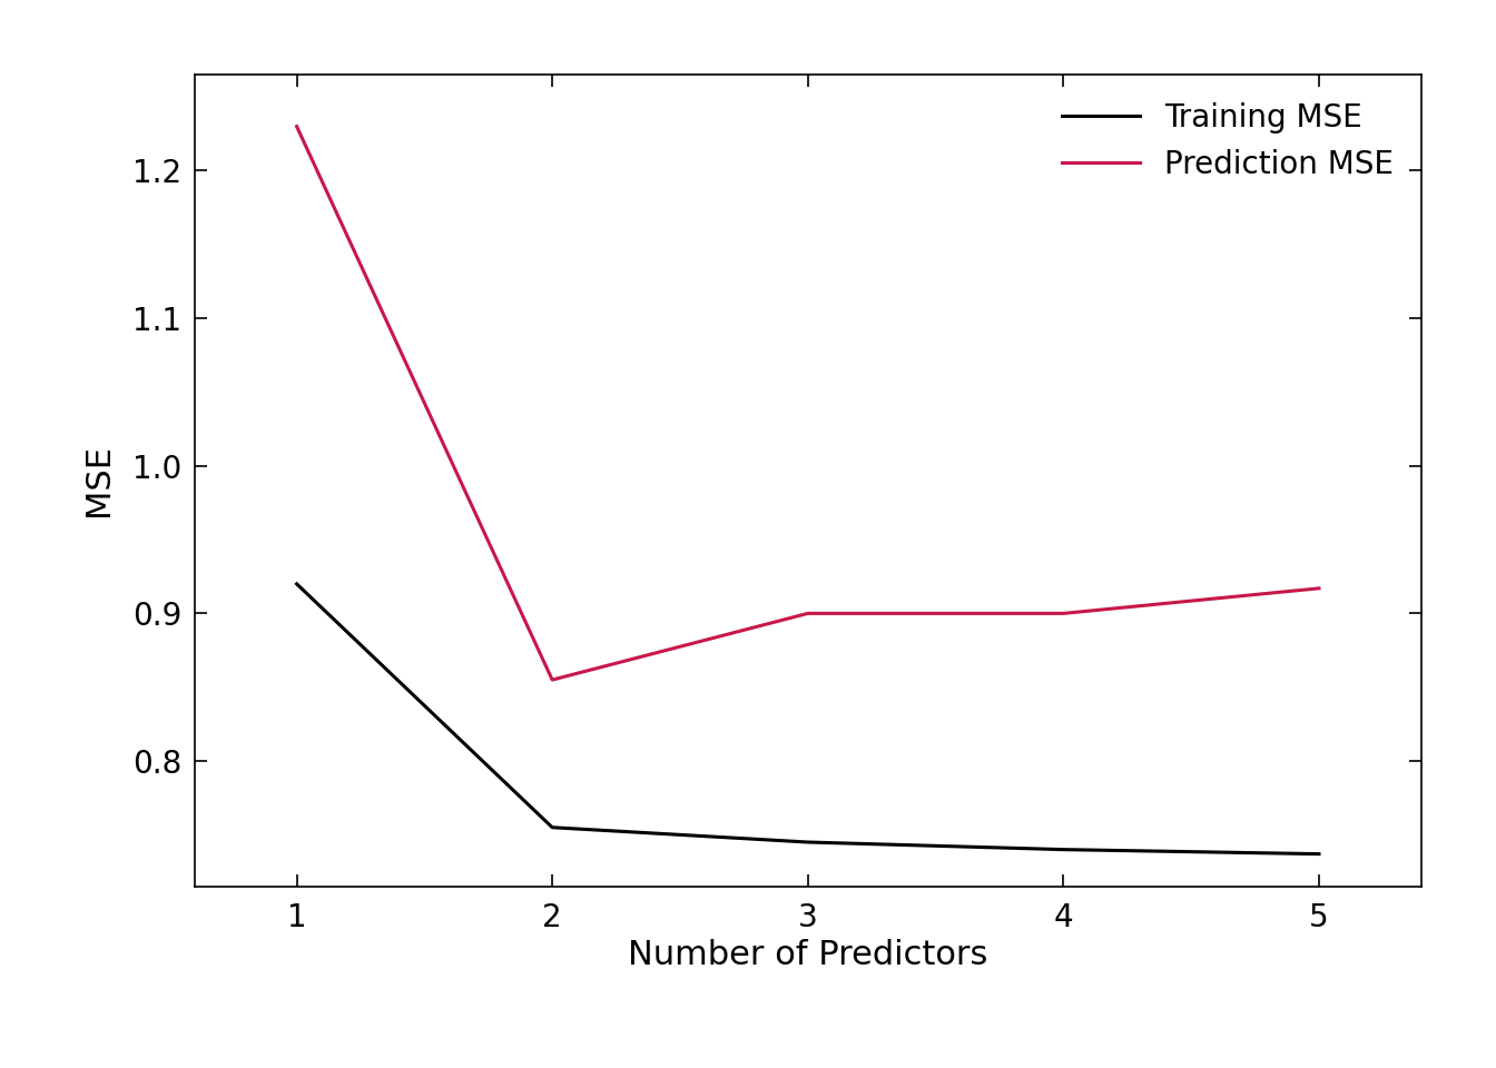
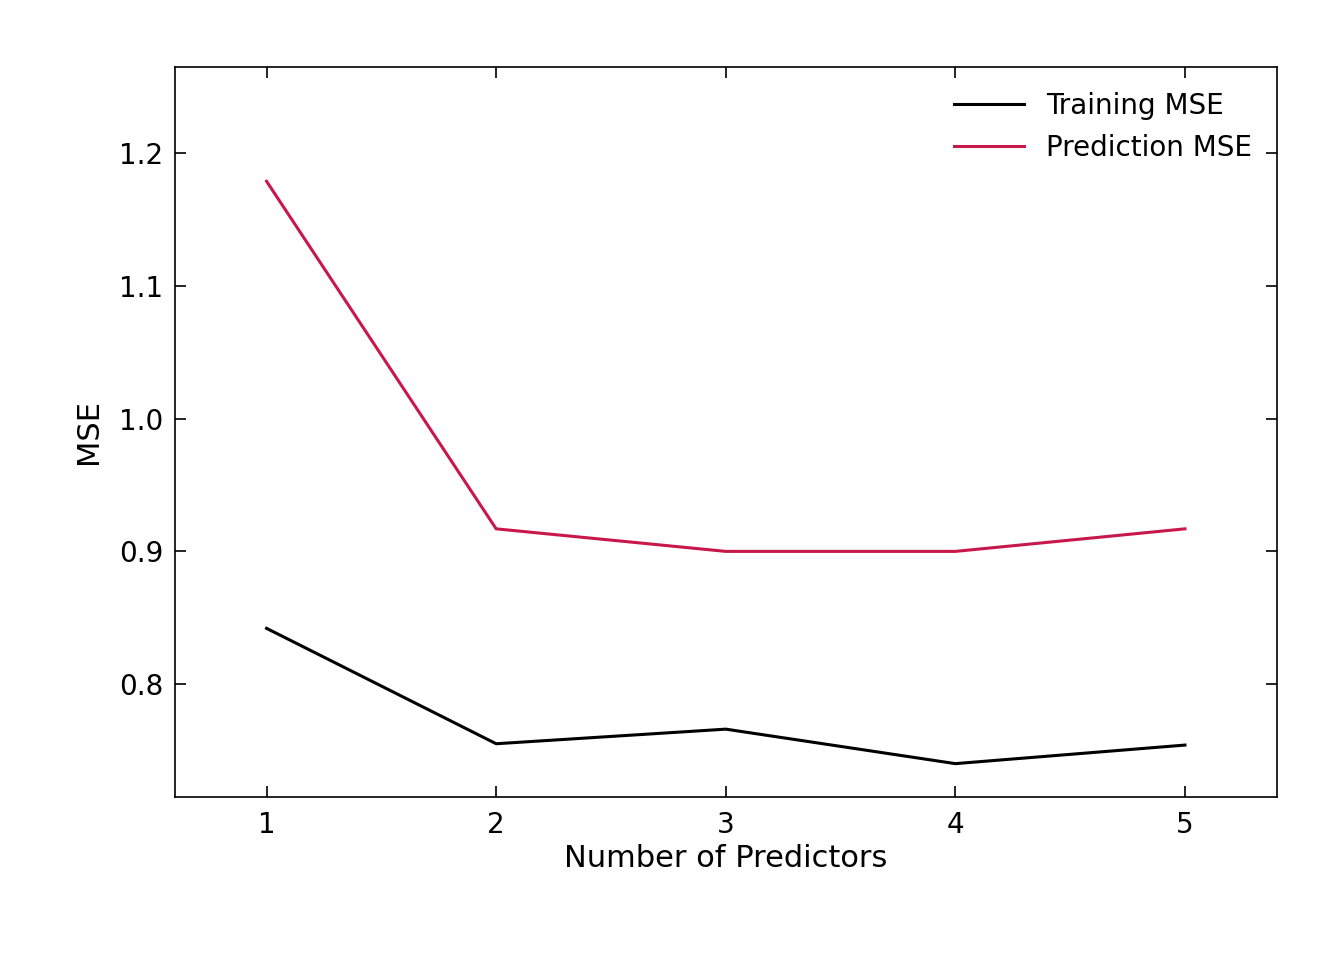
Training MSE/1: 0.920 -> 0.842
Prediction MSE/1: 1.230 -> 1.179
Prediction MSE/2: 0.855 -> 0.917
Training MSE/3: 0.745 -> 0.766
Training MSE/5: 0.737 -> 0.754
